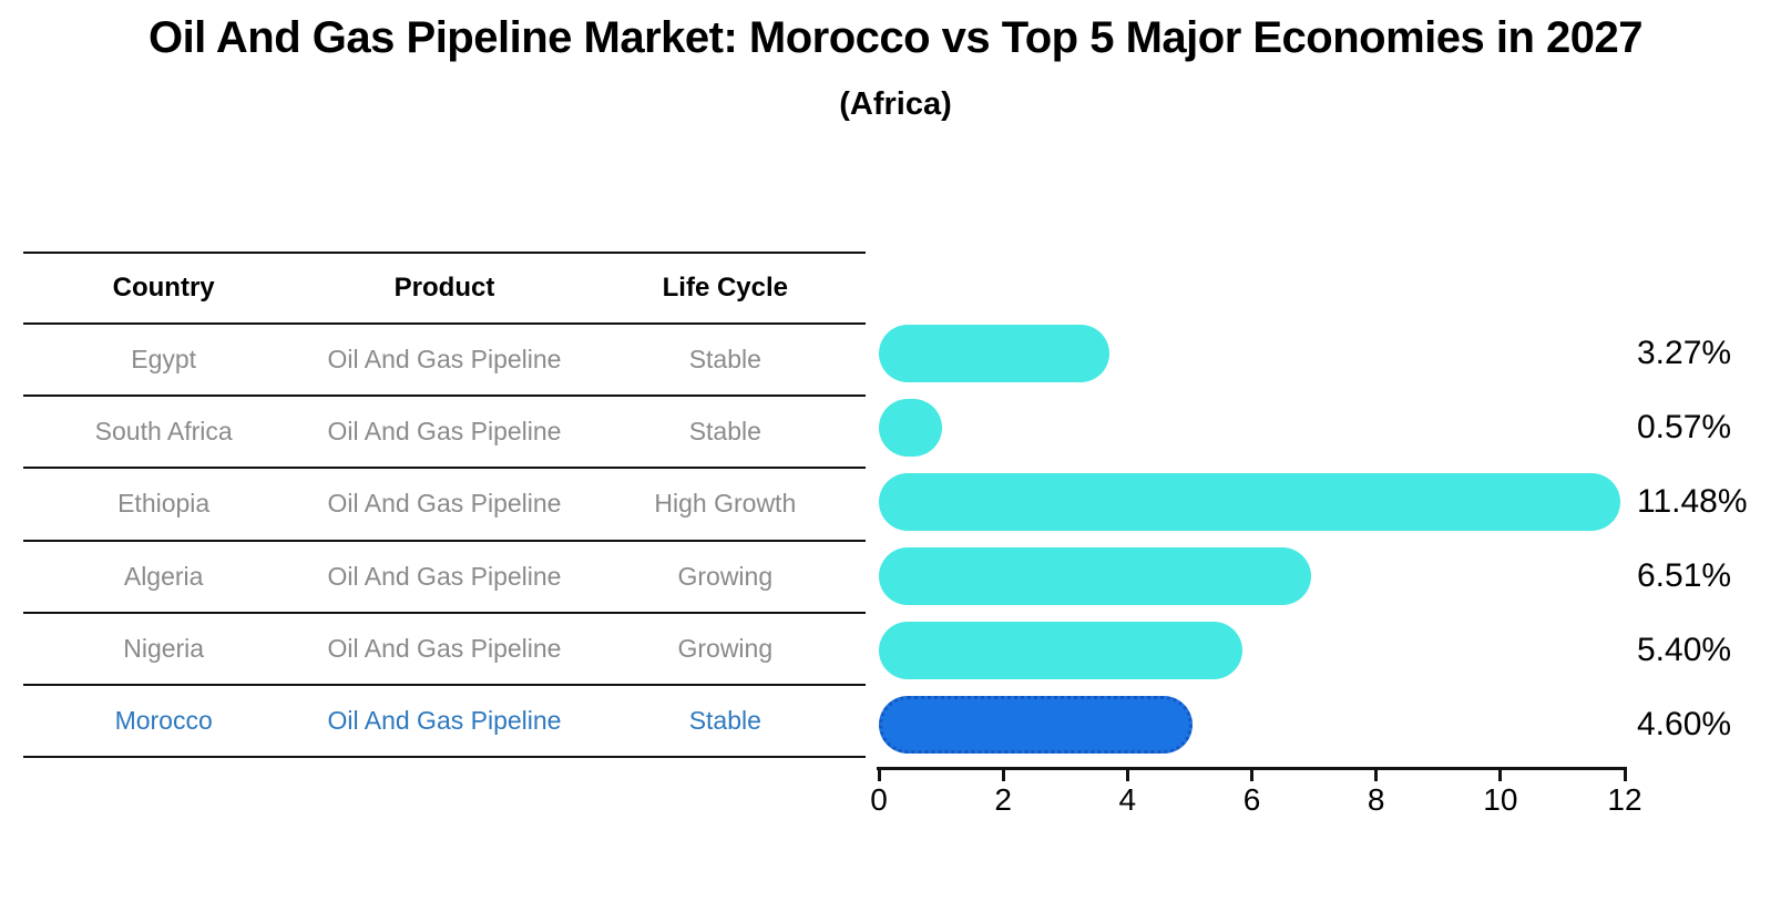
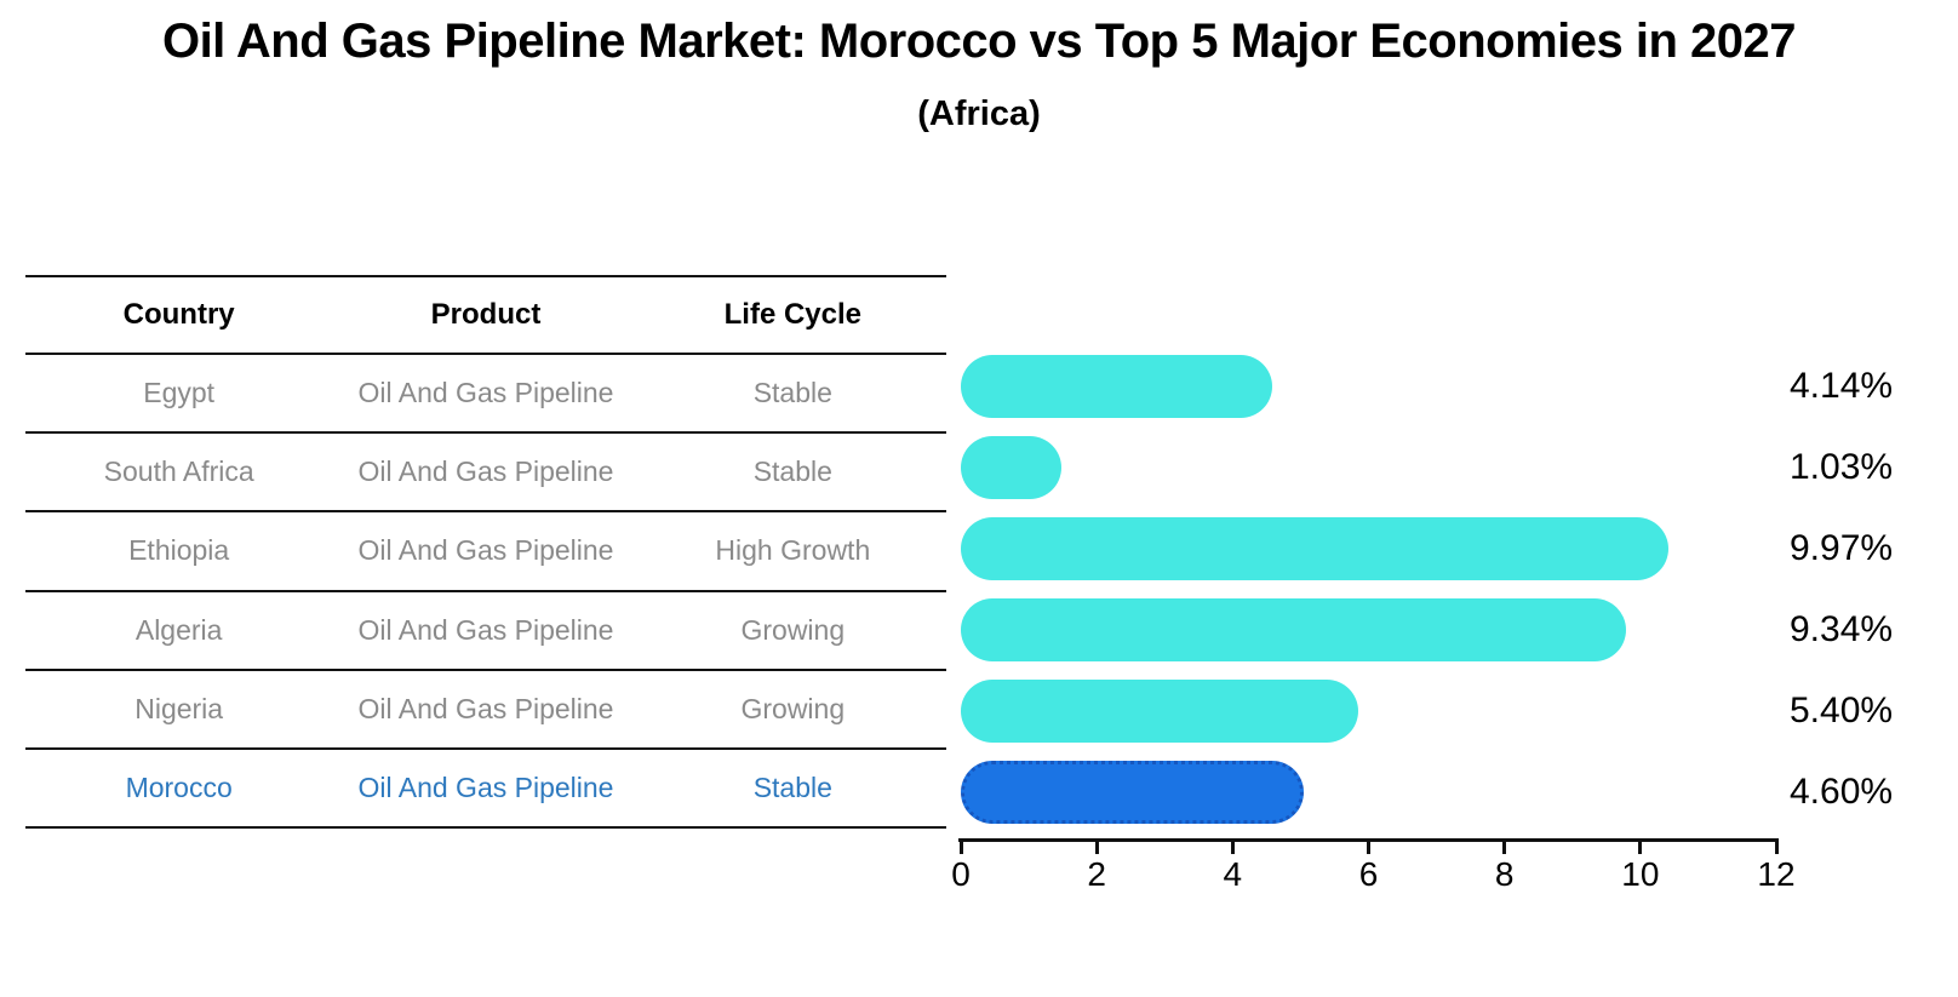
Egypt: 3.27% -> 4.14%
South Africa: 0.57% -> 1.03%
Ethiopia: 11.48% -> 9.97%
Algeria: 6.51% -> 9.34%
